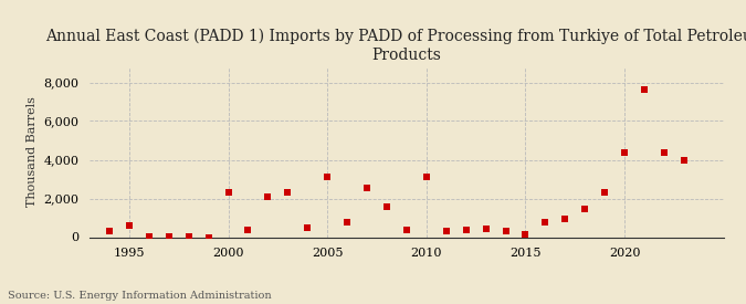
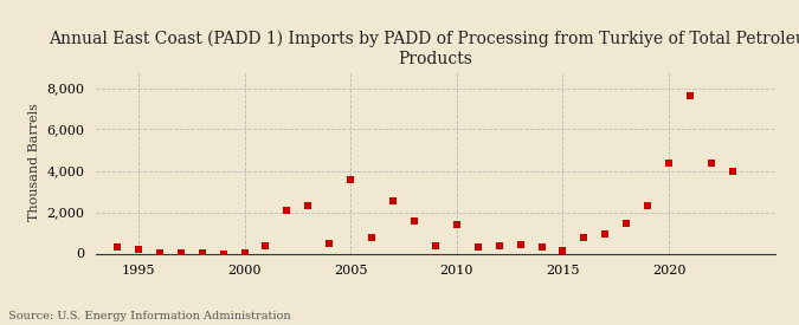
1995: 600 -> 200
2000: 2,300 -> 0
2005: 3,100 -> 3,600
2010: 3,100 -> 1,400
